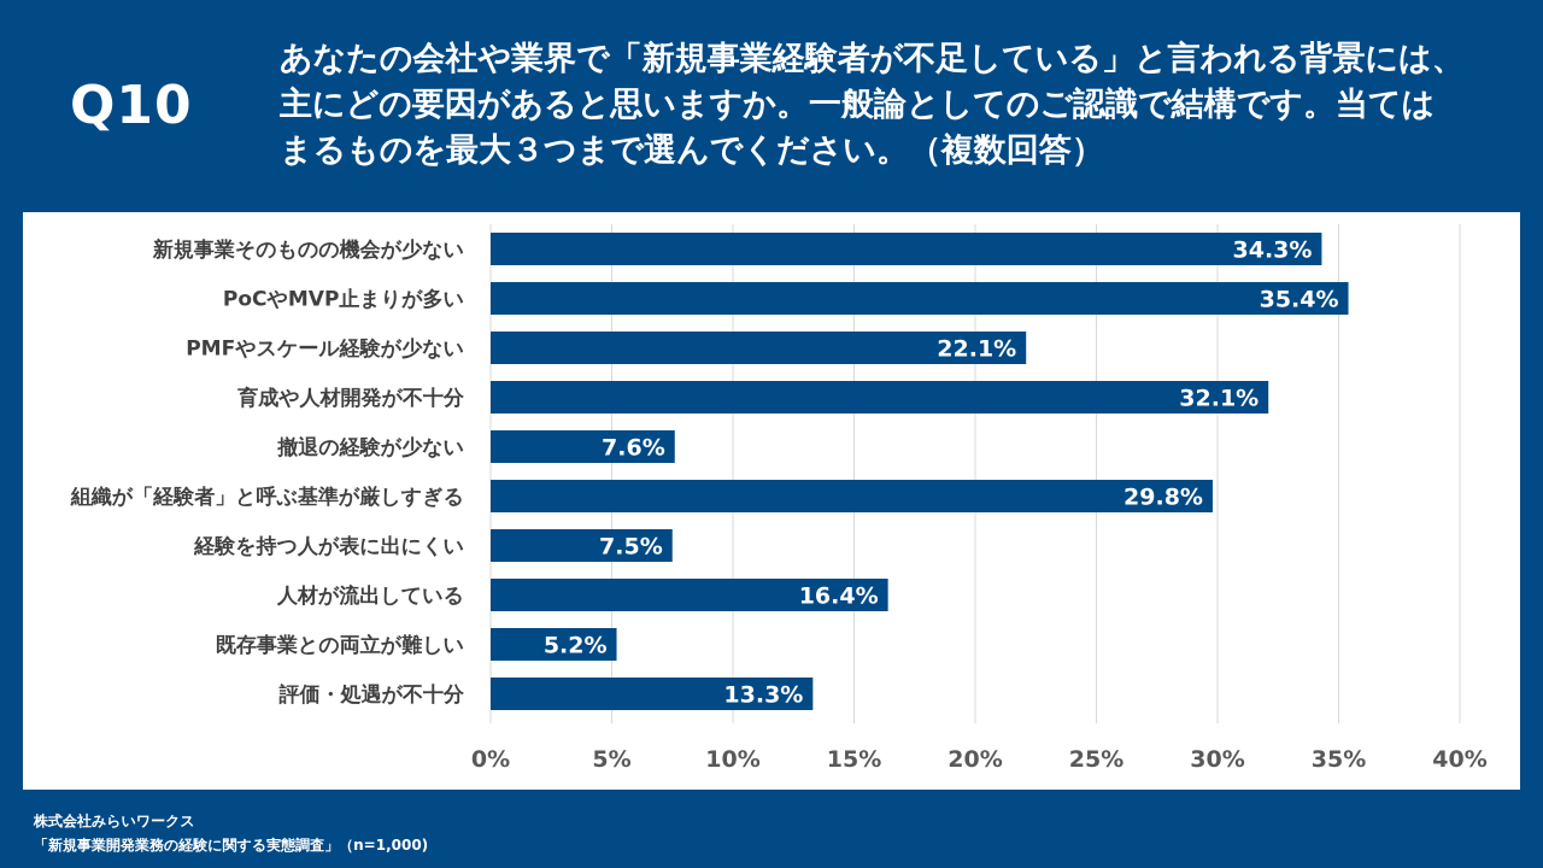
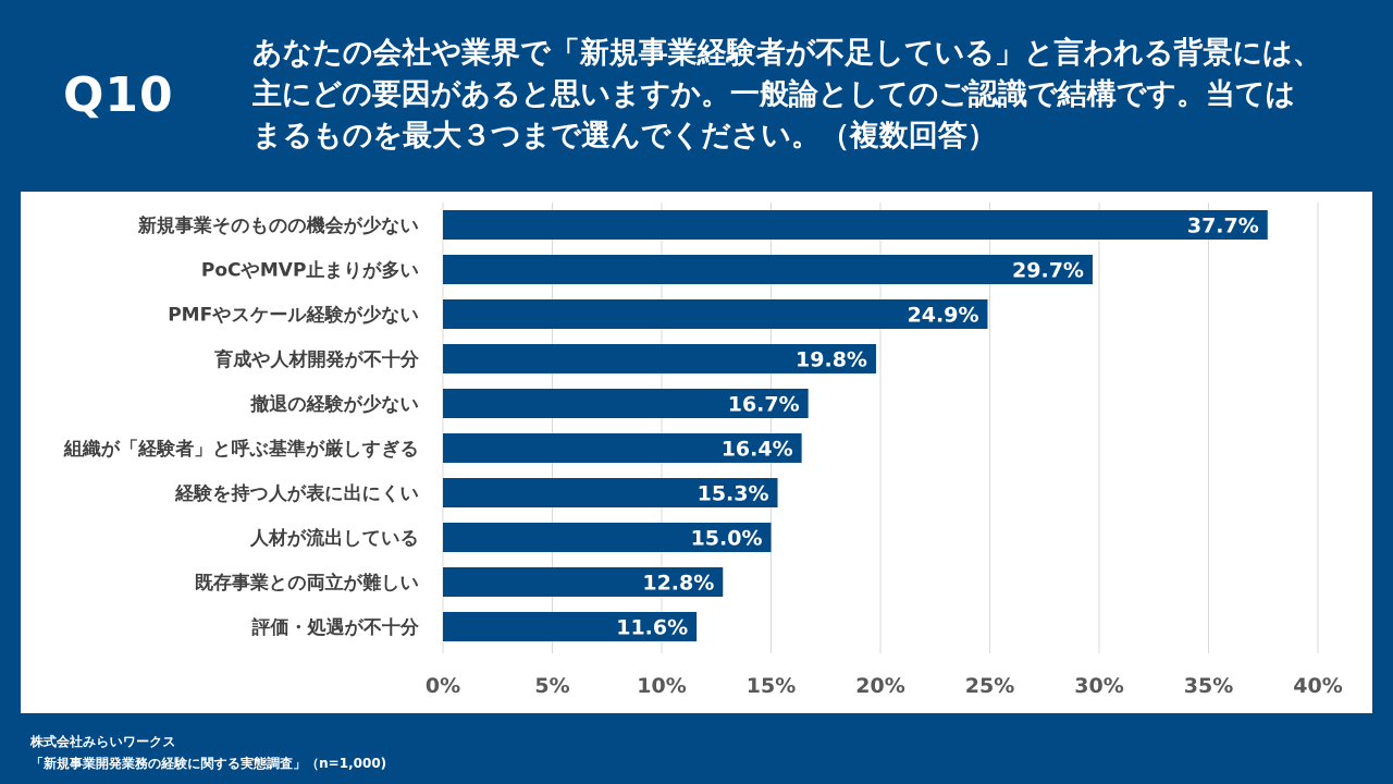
新規事業そのものの機会が少ない: 34.3% -> 37.7%
PoCやMVP止まりが多い: 35.4% -> 29.7%
PMFやスケール経験が少ない: 22.1% -> 24.9%
育成や人材開発が不十分: 32.1% -> 19.8%
撤退の経験が少ない: 7.6% -> 16.7%
組織が「経験者」と呼ぶ基準が厳しすぎる: 29.8% -> 16.4%
経験を持つ人が表に出にくい: 7.5% -> 15.3%
人材が流出している: 16.4% -> 15.0%
既存事業との両立が難しい: 5.2% -> 12.8%
評価・処遇が不十分: 13.3% -> 11.6%
